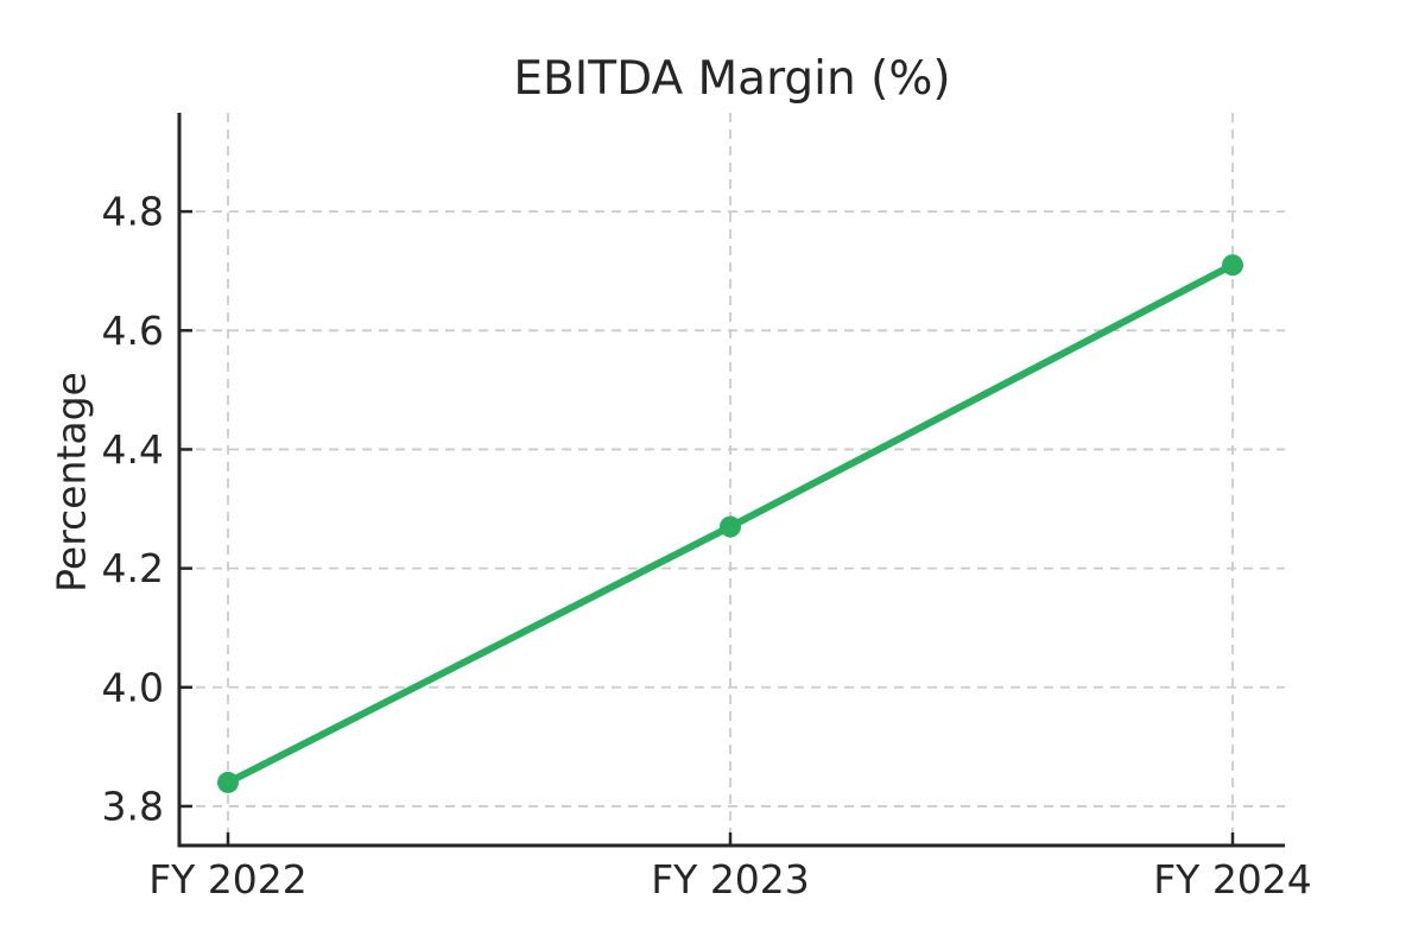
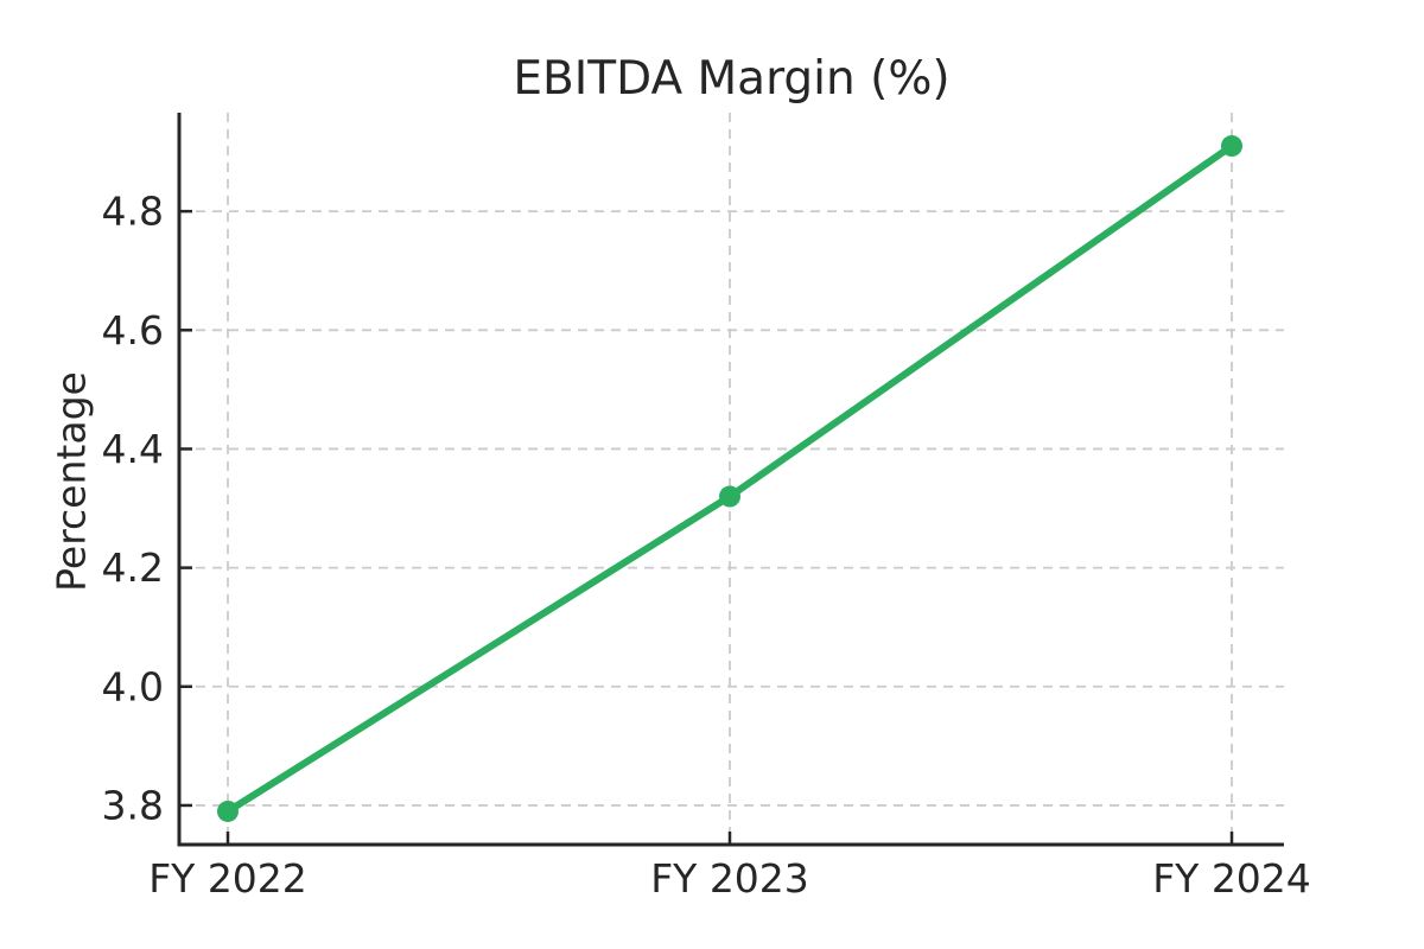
FY 2022: 3.84 -> 3.79
FY 2023: 4.27 -> 4.32
FY 2024: 4.71 -> 4.91
